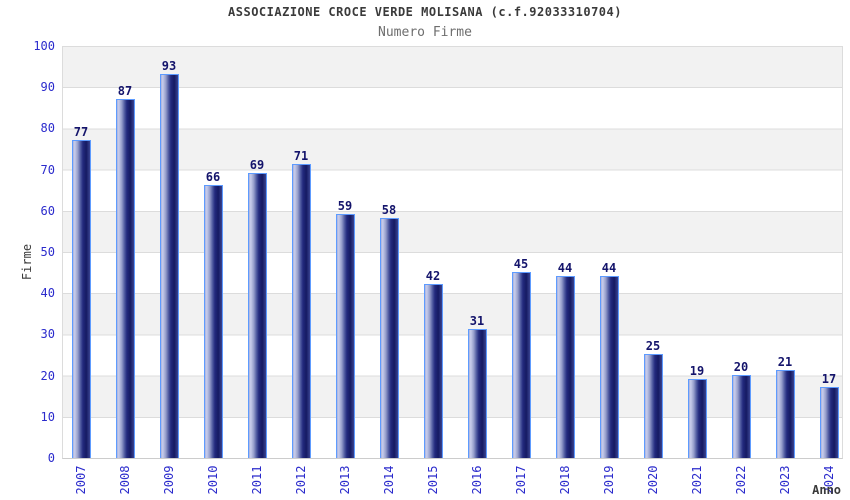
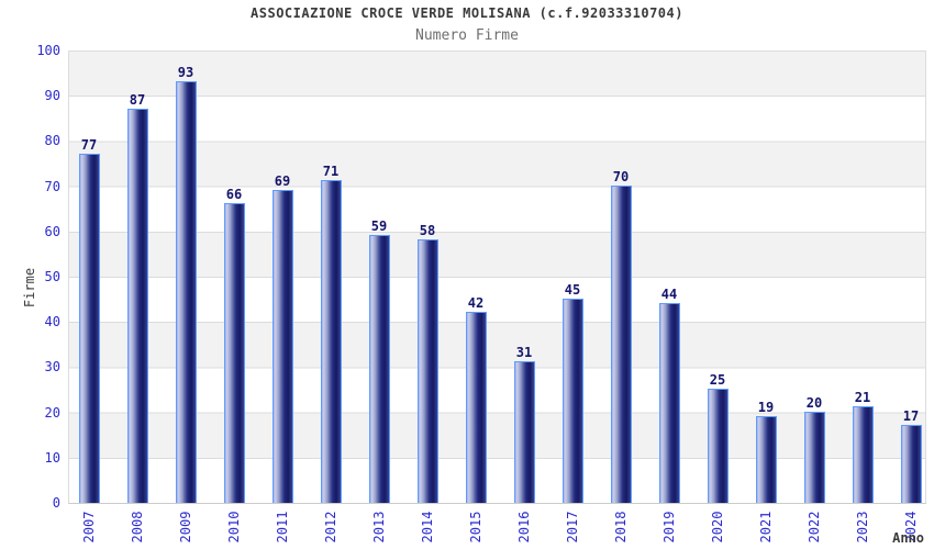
2018: 44 -> 70
